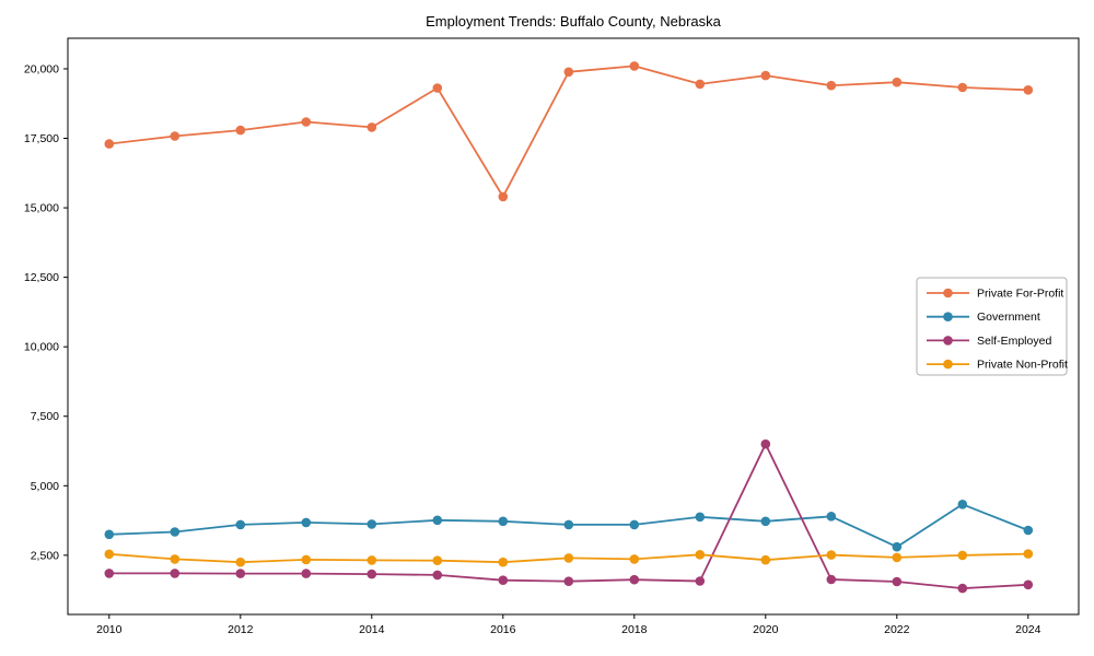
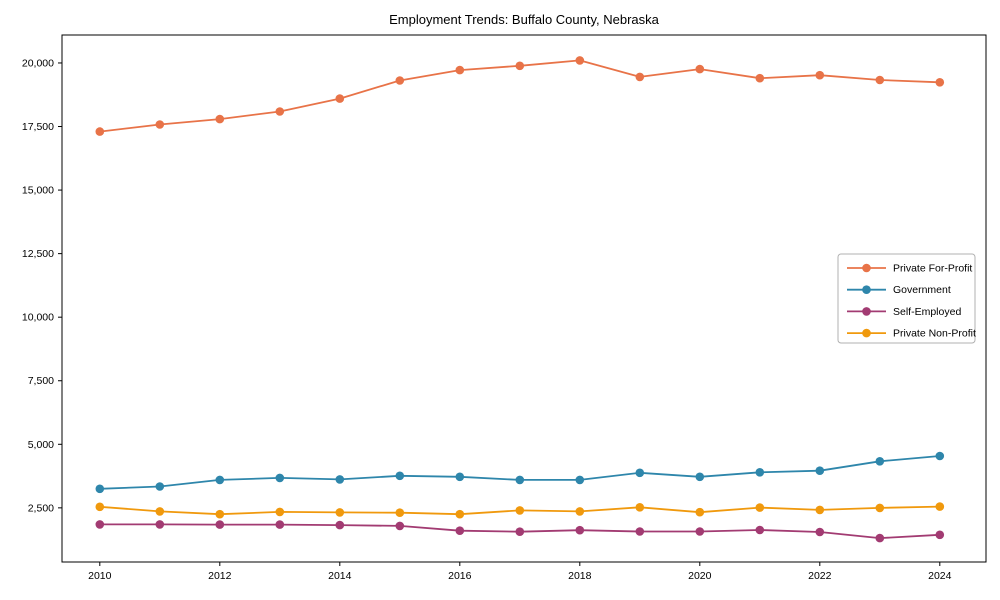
Private For-Profit/2014: 17900 -> 18600
Private For-Profit/2016: 15400 -> 19700
Self-Employed/2020: 6500 -> 1600
Government/2022: 2800 -> 4000
Government/2024: 3400 -> 4500
